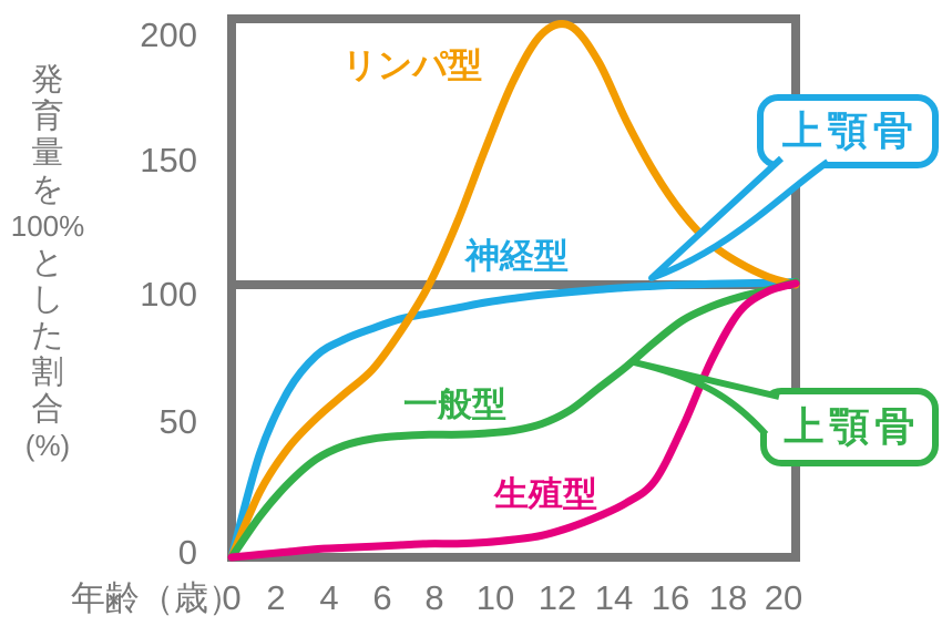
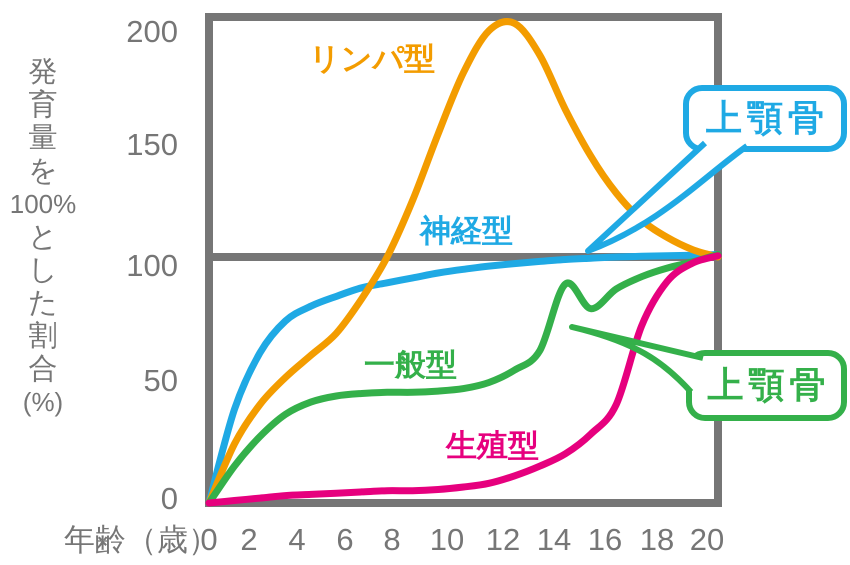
一般型/14: 70 -> 89
生殖型/16: 48 -> 40
